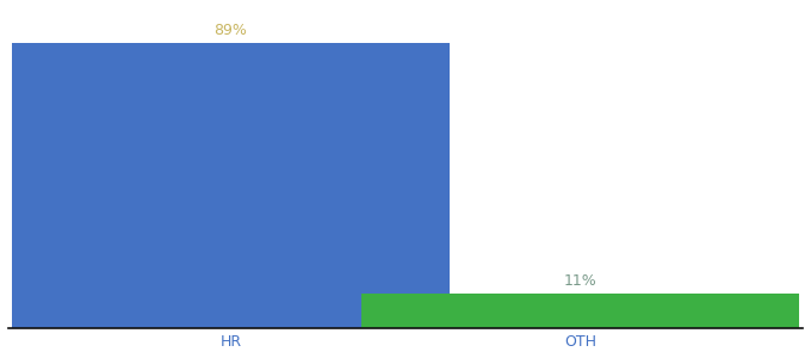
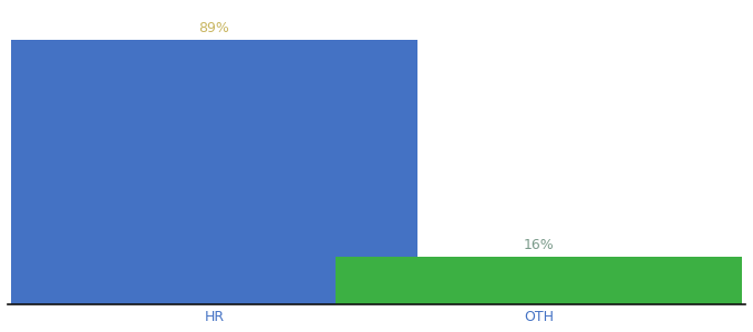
OTH: 11% -> 16%
